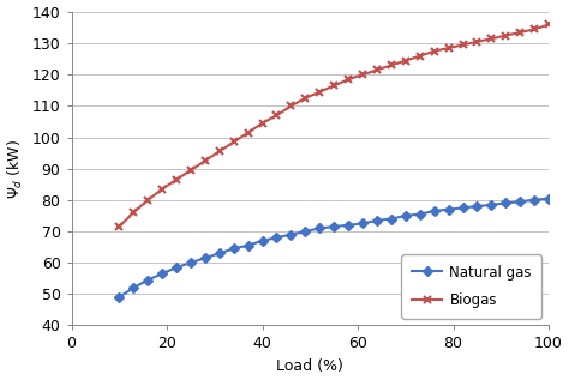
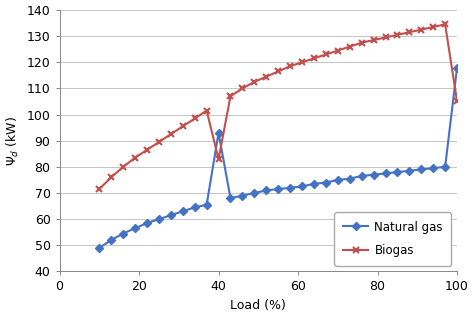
Natural gas/40: 67.0 -> 93.0
Biogas/40: 104.5 -> 83.0
Natural gas/100: 80.5 -> 118.0
Biogas/100: 136.0 -> 105.0
